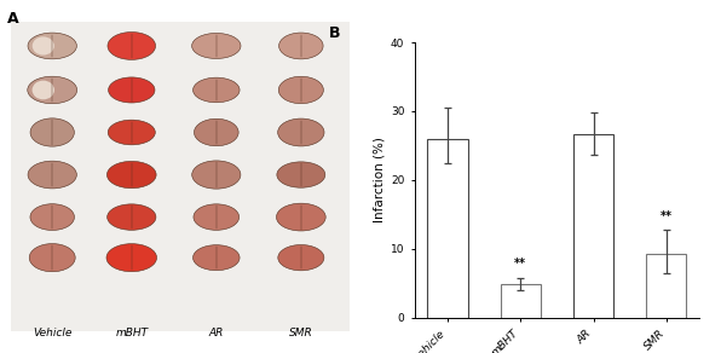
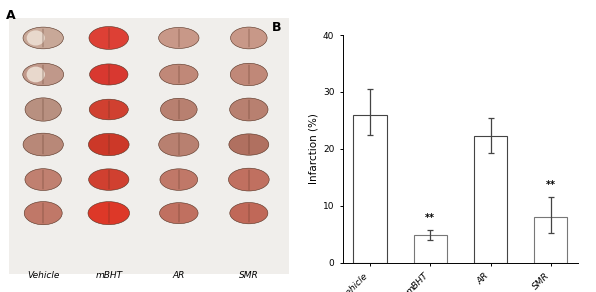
AR: 26.6 -> 22.2
SMR: 9.2 -> 8.0
